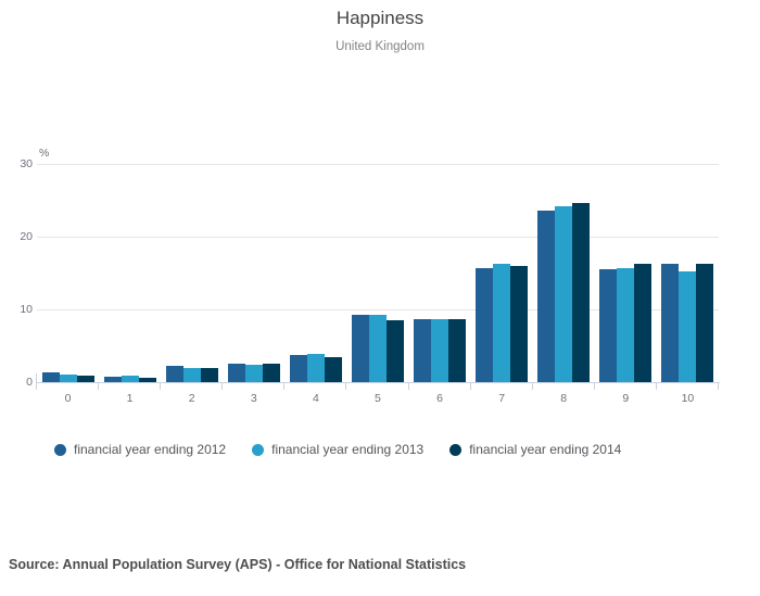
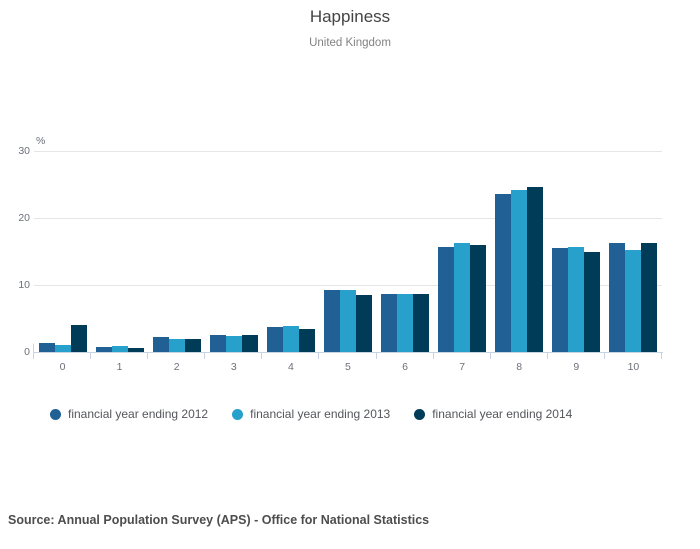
financial year ending 2014/0: 1 -> 4
financial year ending 2014/9: 16 -> 15
